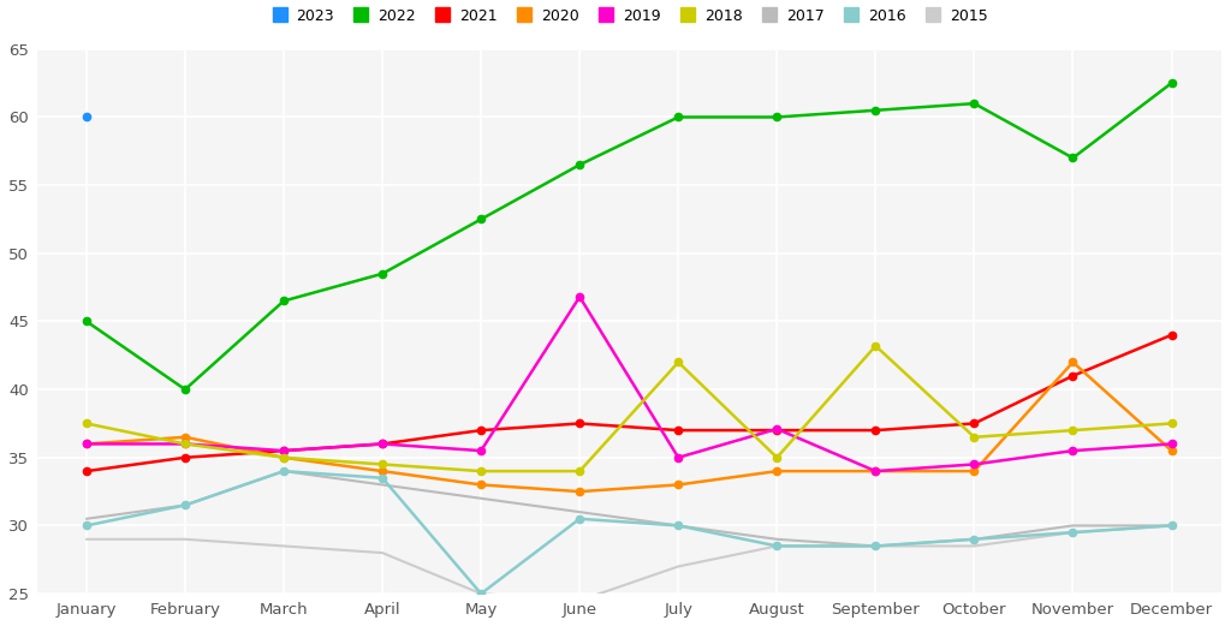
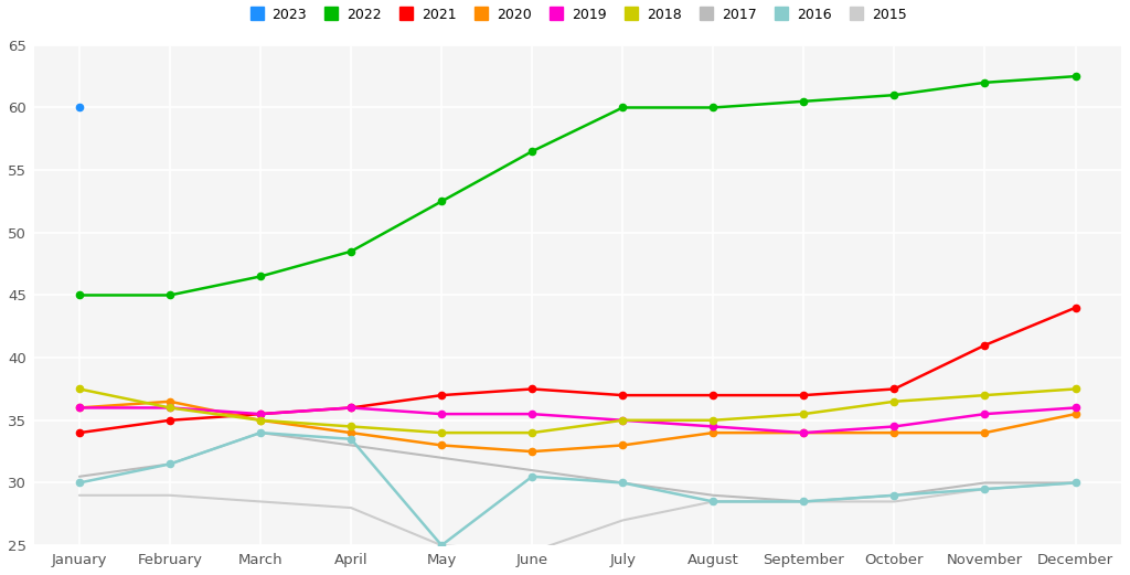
2022/February: 40.0 -> 45.0
2019/June: 46.8 -> 35.5
2018/July: 42.0 -> 35.0
2019/August: 37.1 -> 34.5
2018/September: 43.2 -> 35.5
2022/November: 57.0 -> 62.0
2020/November: 42.0 -> 34.0
